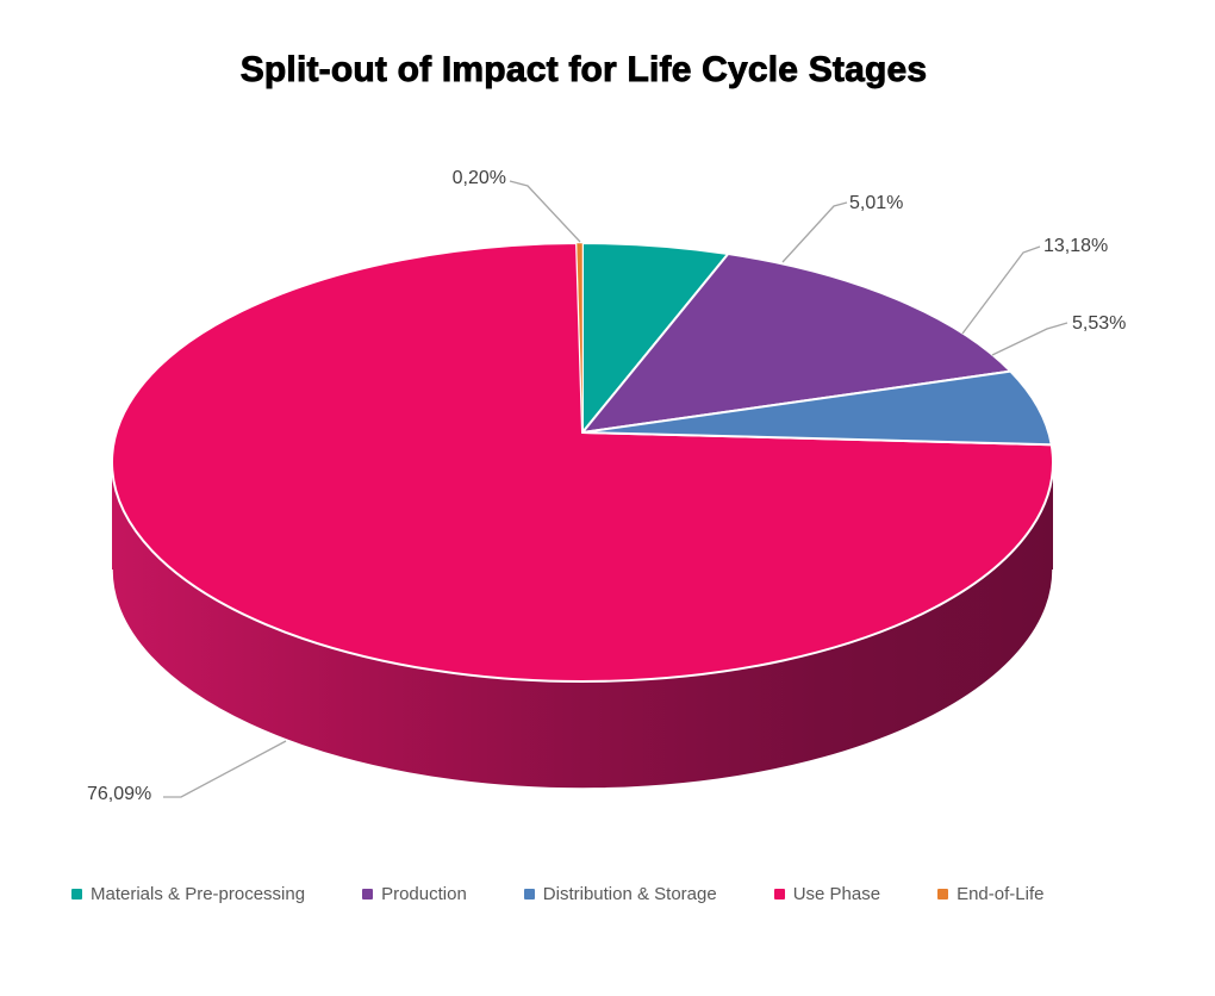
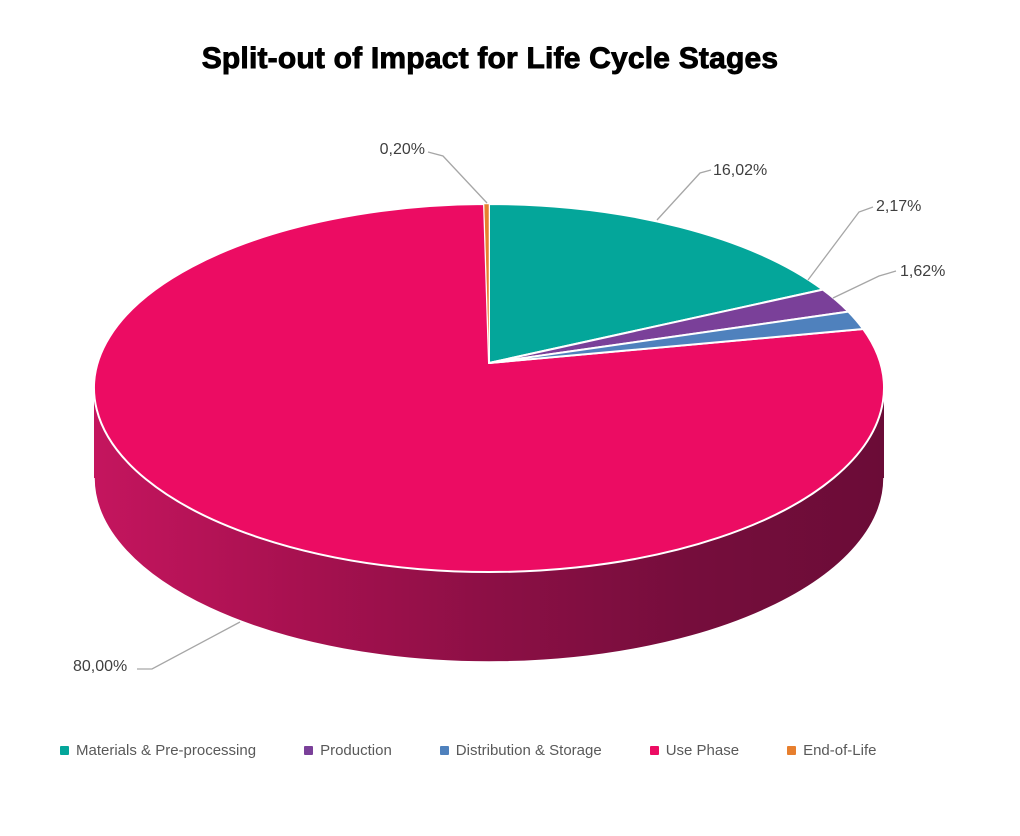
Materials & Pre-processing: 5,01% -> 16,02%
Production: 13,18% -> 2,17%
Distribution & Storage: 5,53% -> 1,62%
Use Phase: 76,09% -> 80,00%
